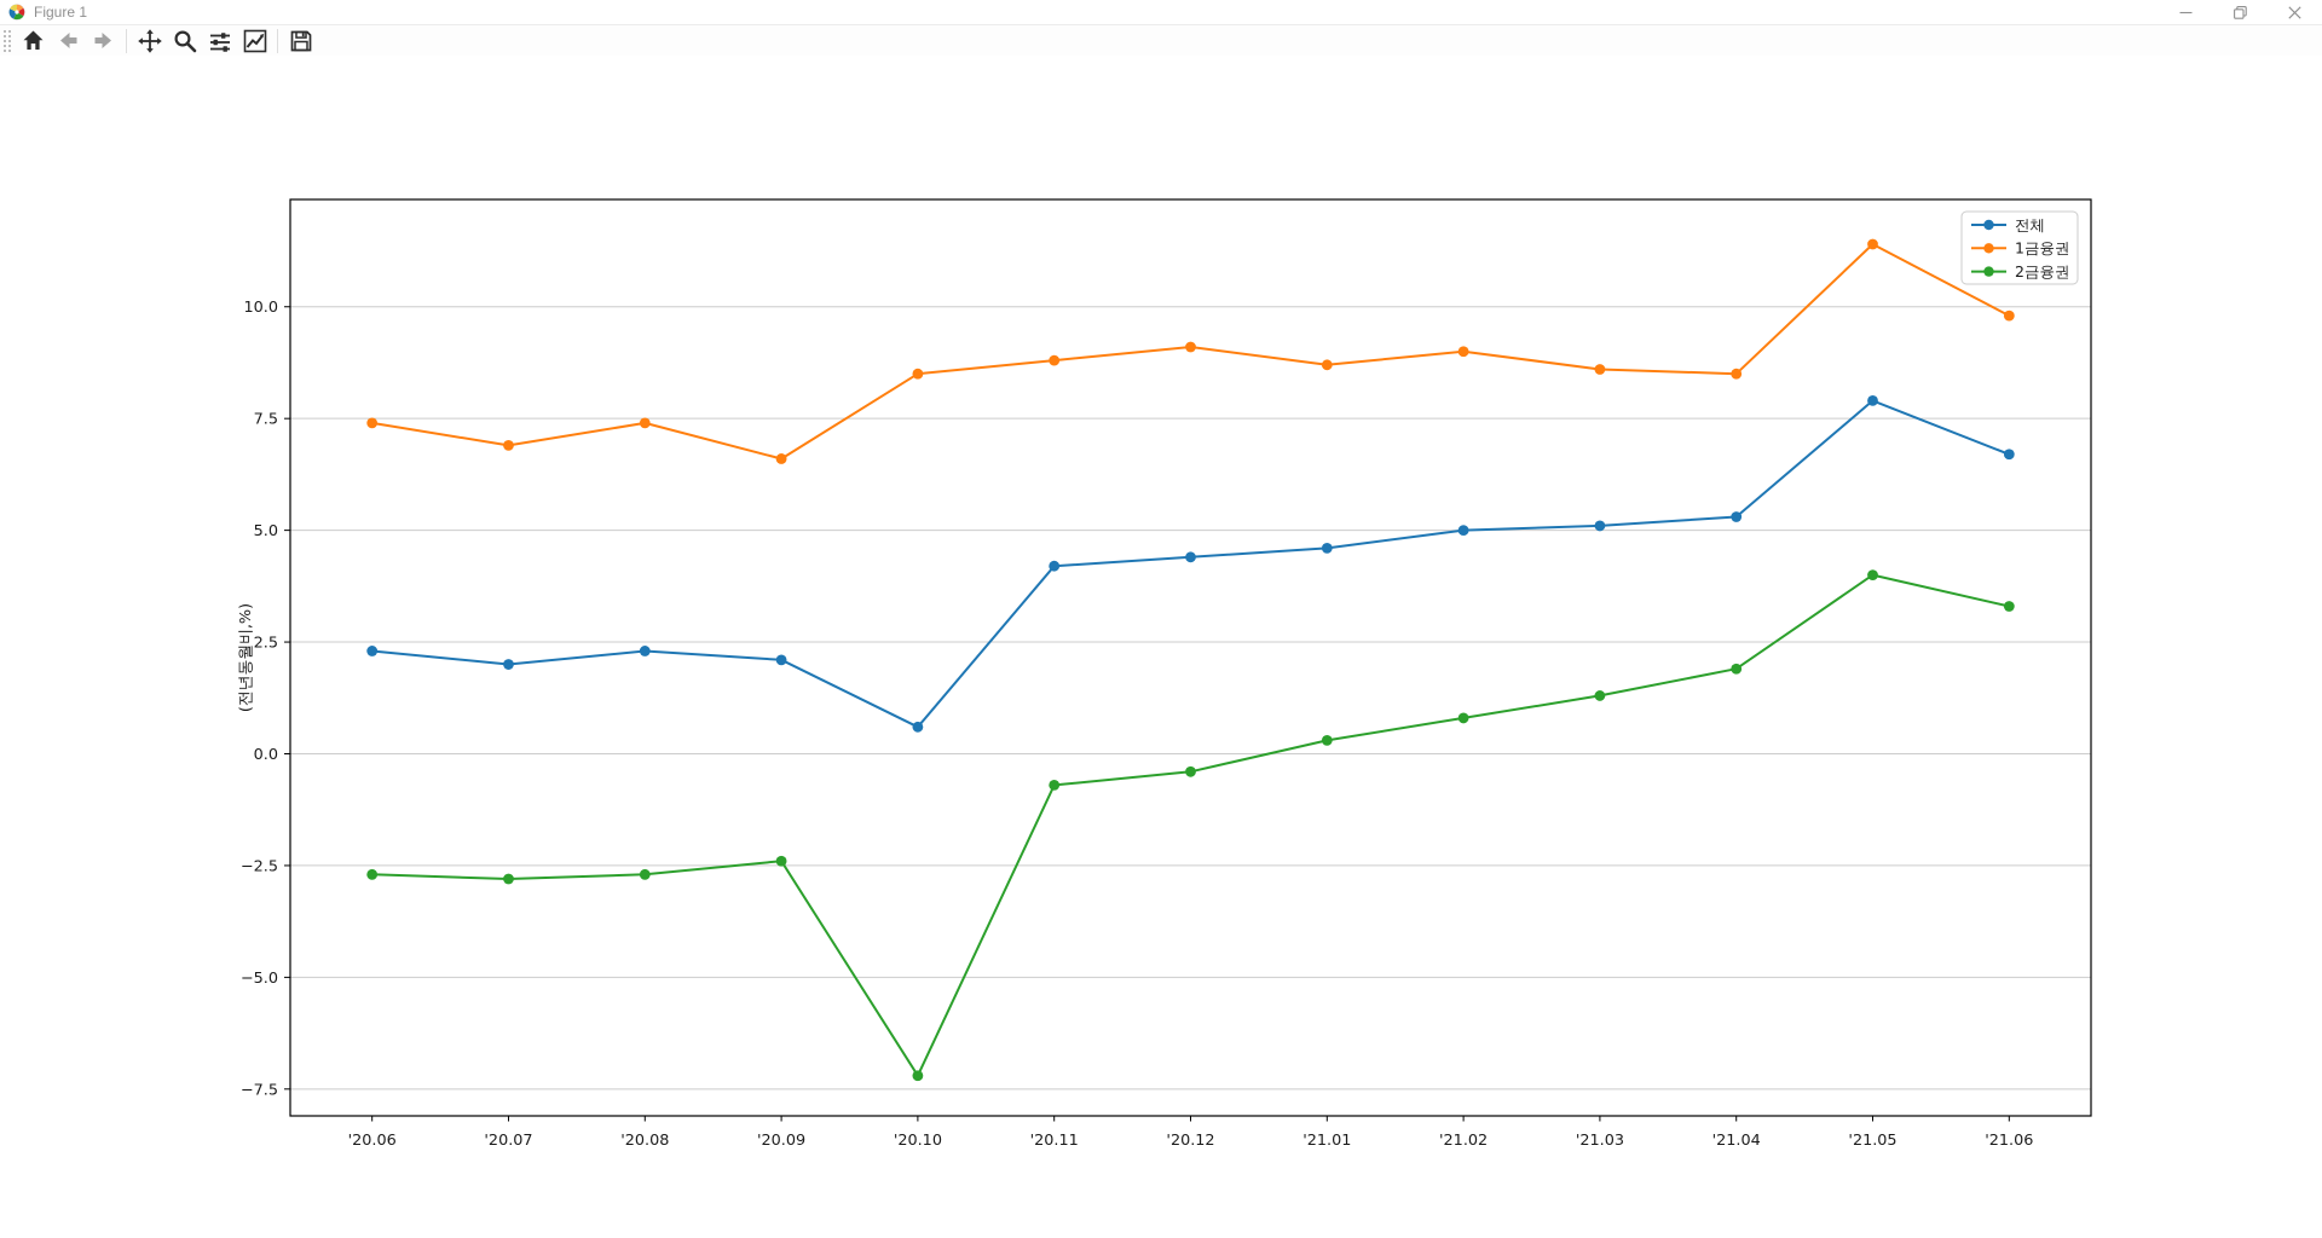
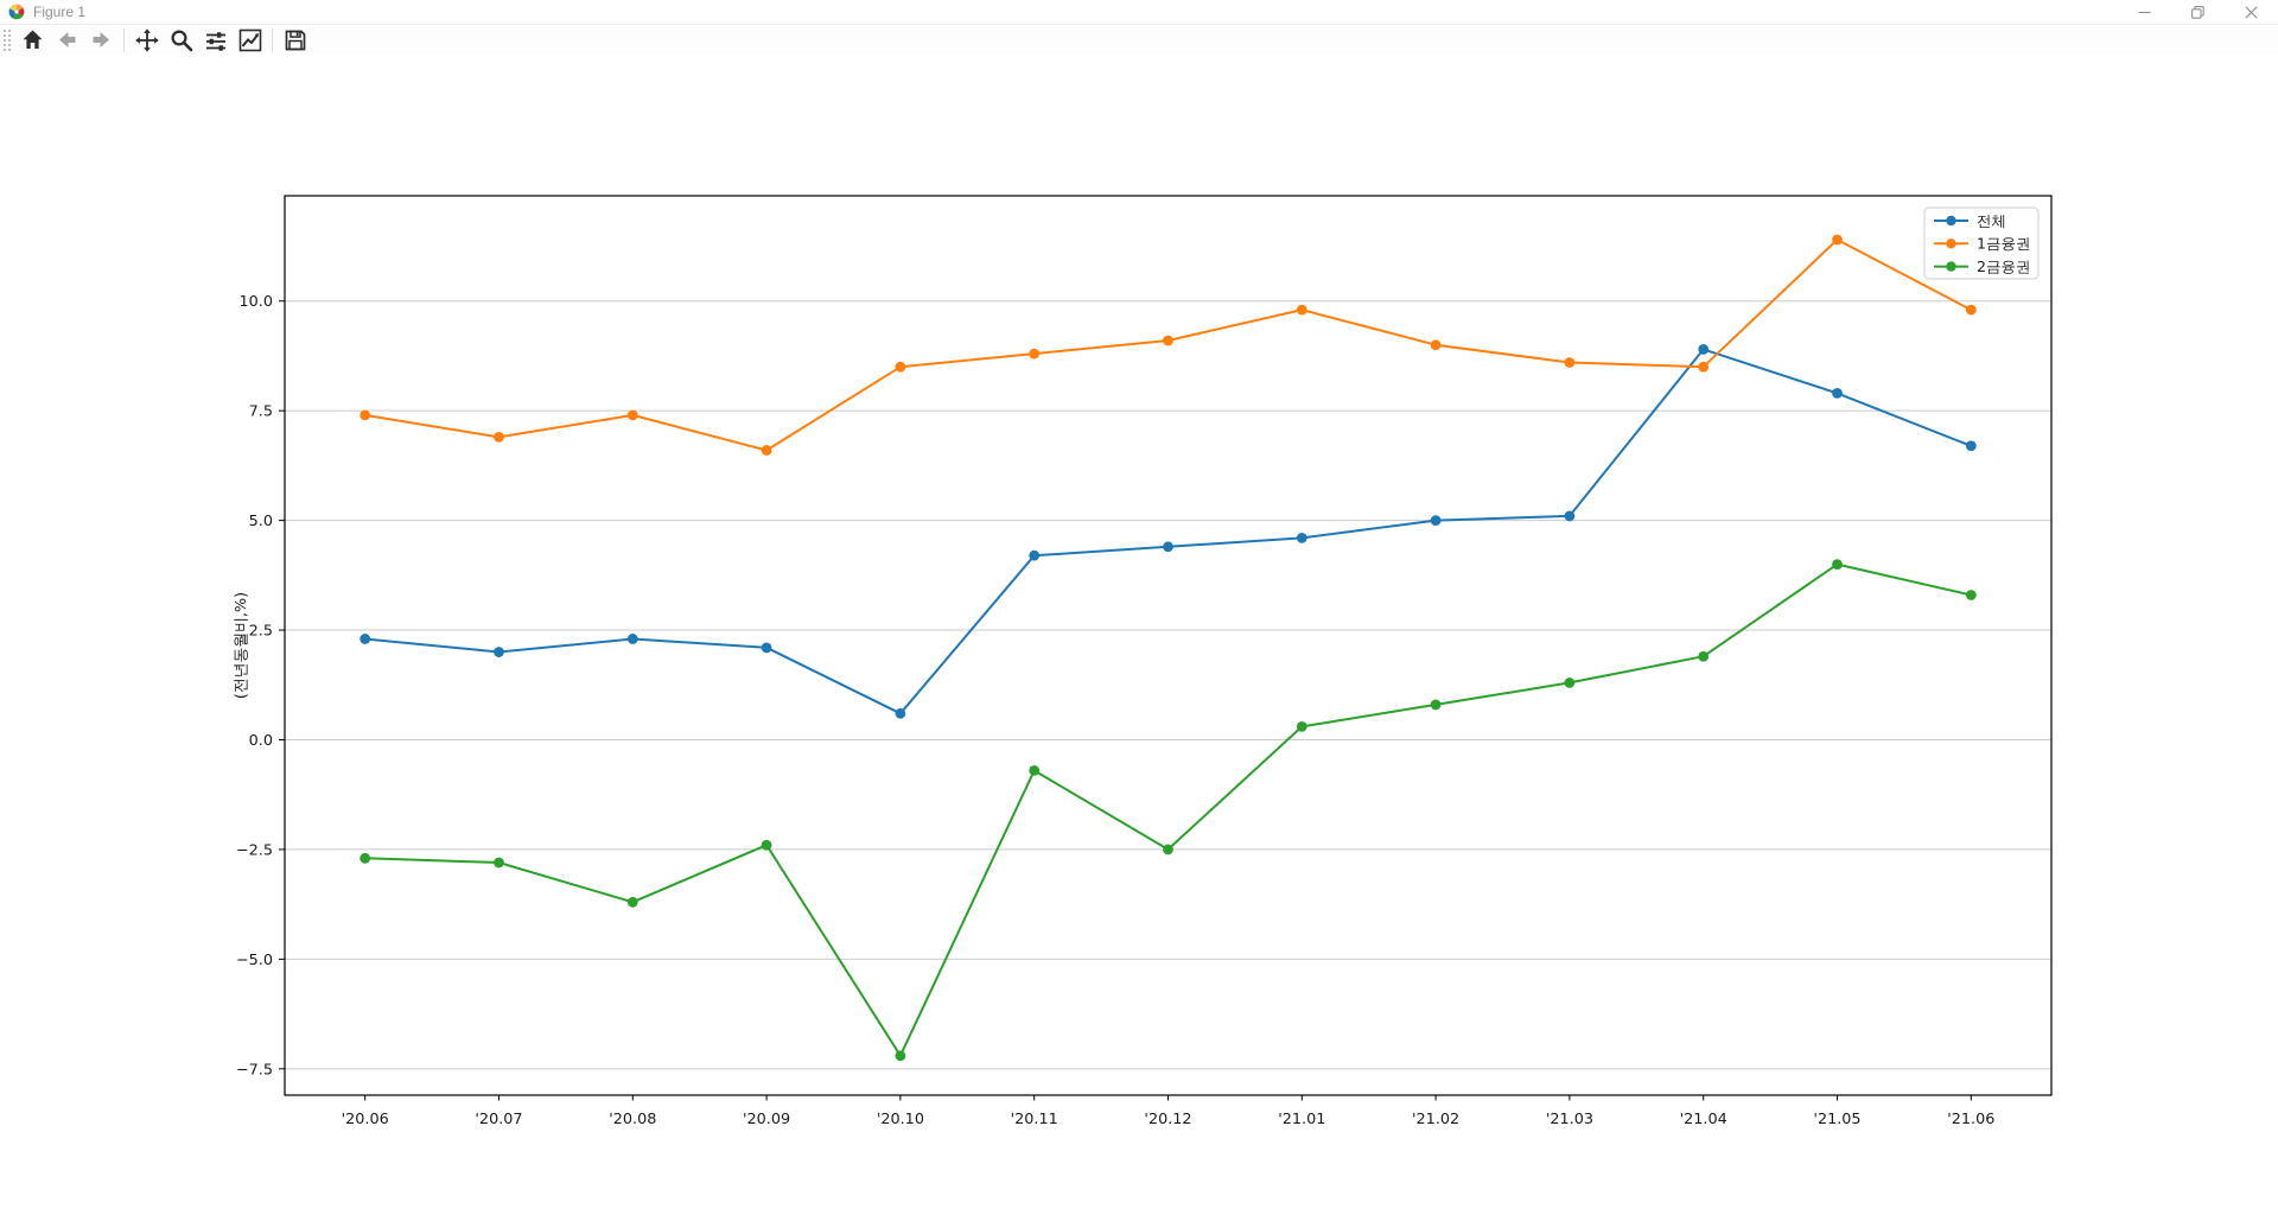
2금융권/'20.08: -2.7 -> -3.7
2금융권/'20.12: -0.4 -> -2.5
1금융권/'21.01: 8.7 -> 9.8
전체/'21.04: 5.3 -> 8.9
